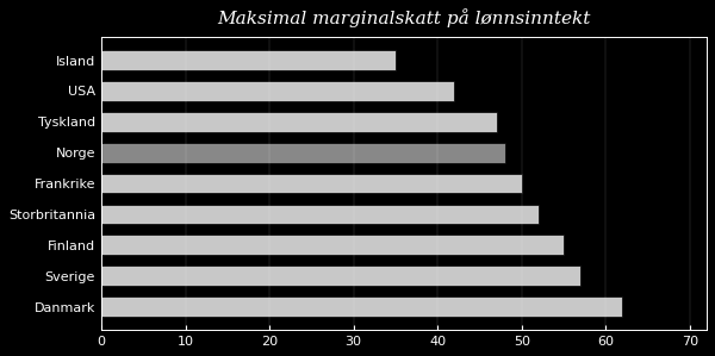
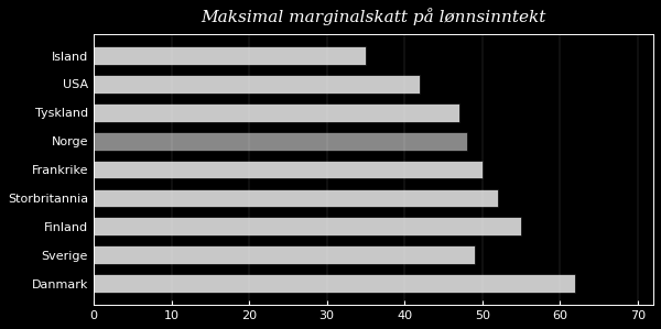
Sverige: 57 -> 49
